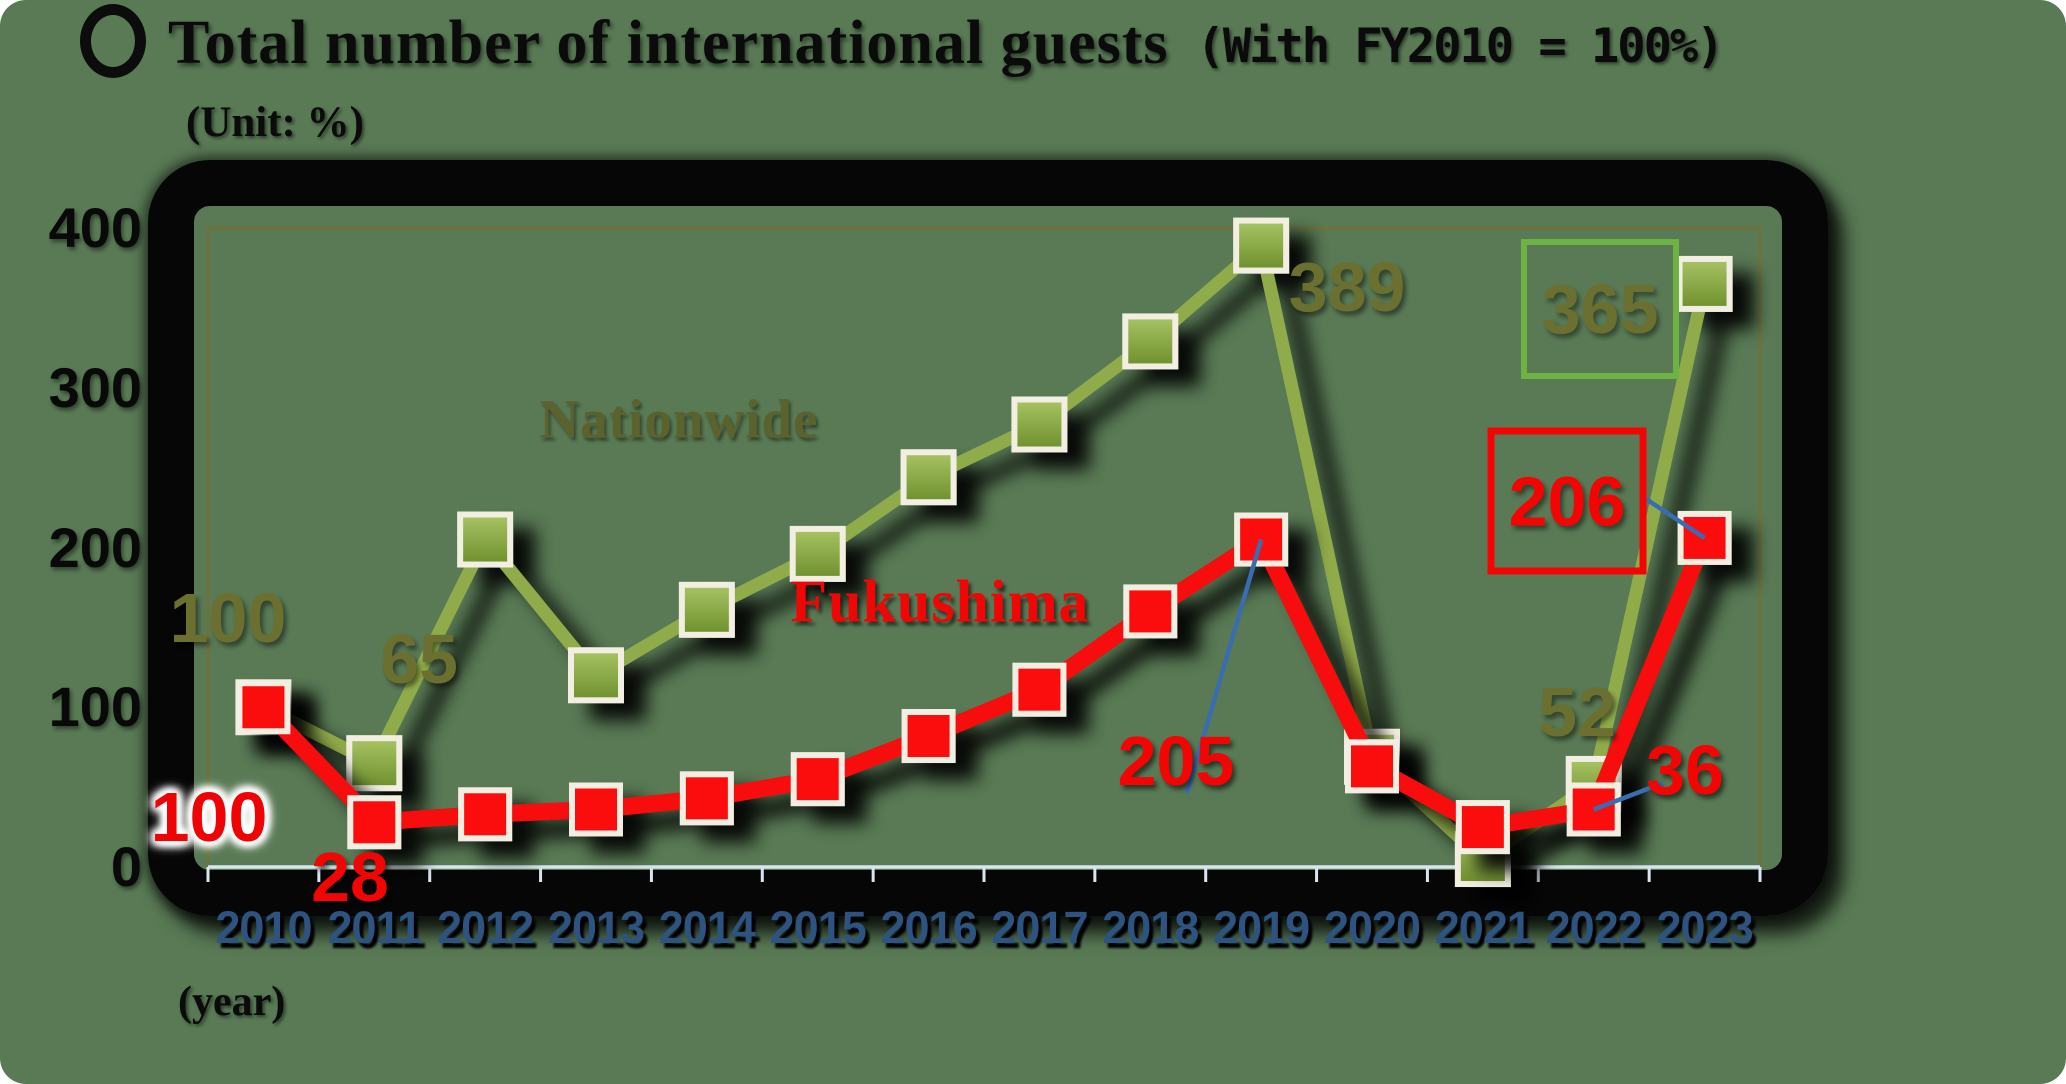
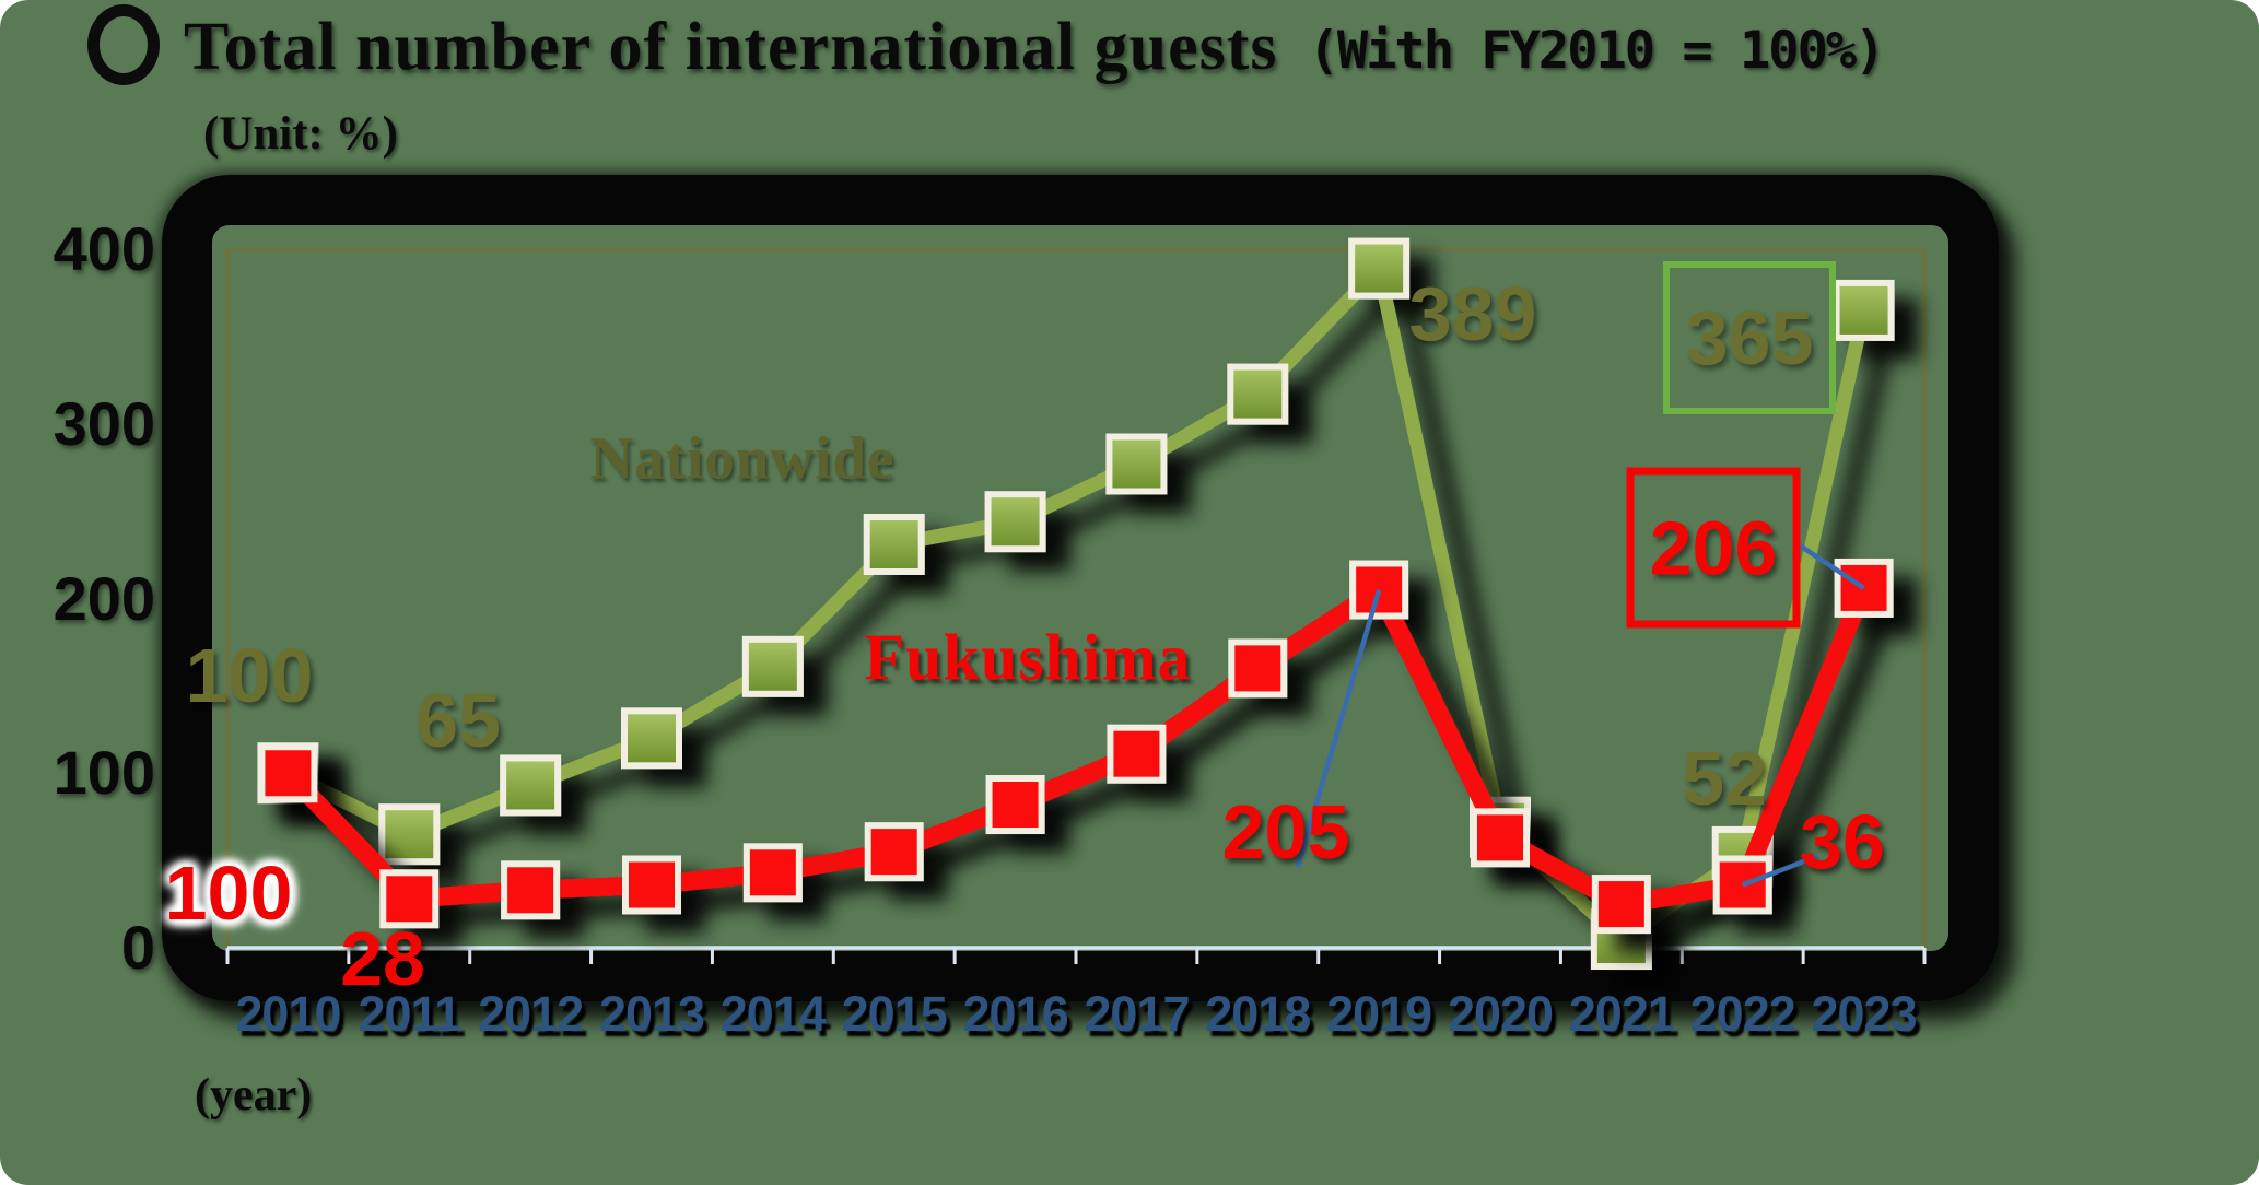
Nationwide/2012: 205 -> 93
Nationwide/2015: 196 -> 231
Nationwide/2018: 329 -> 317
